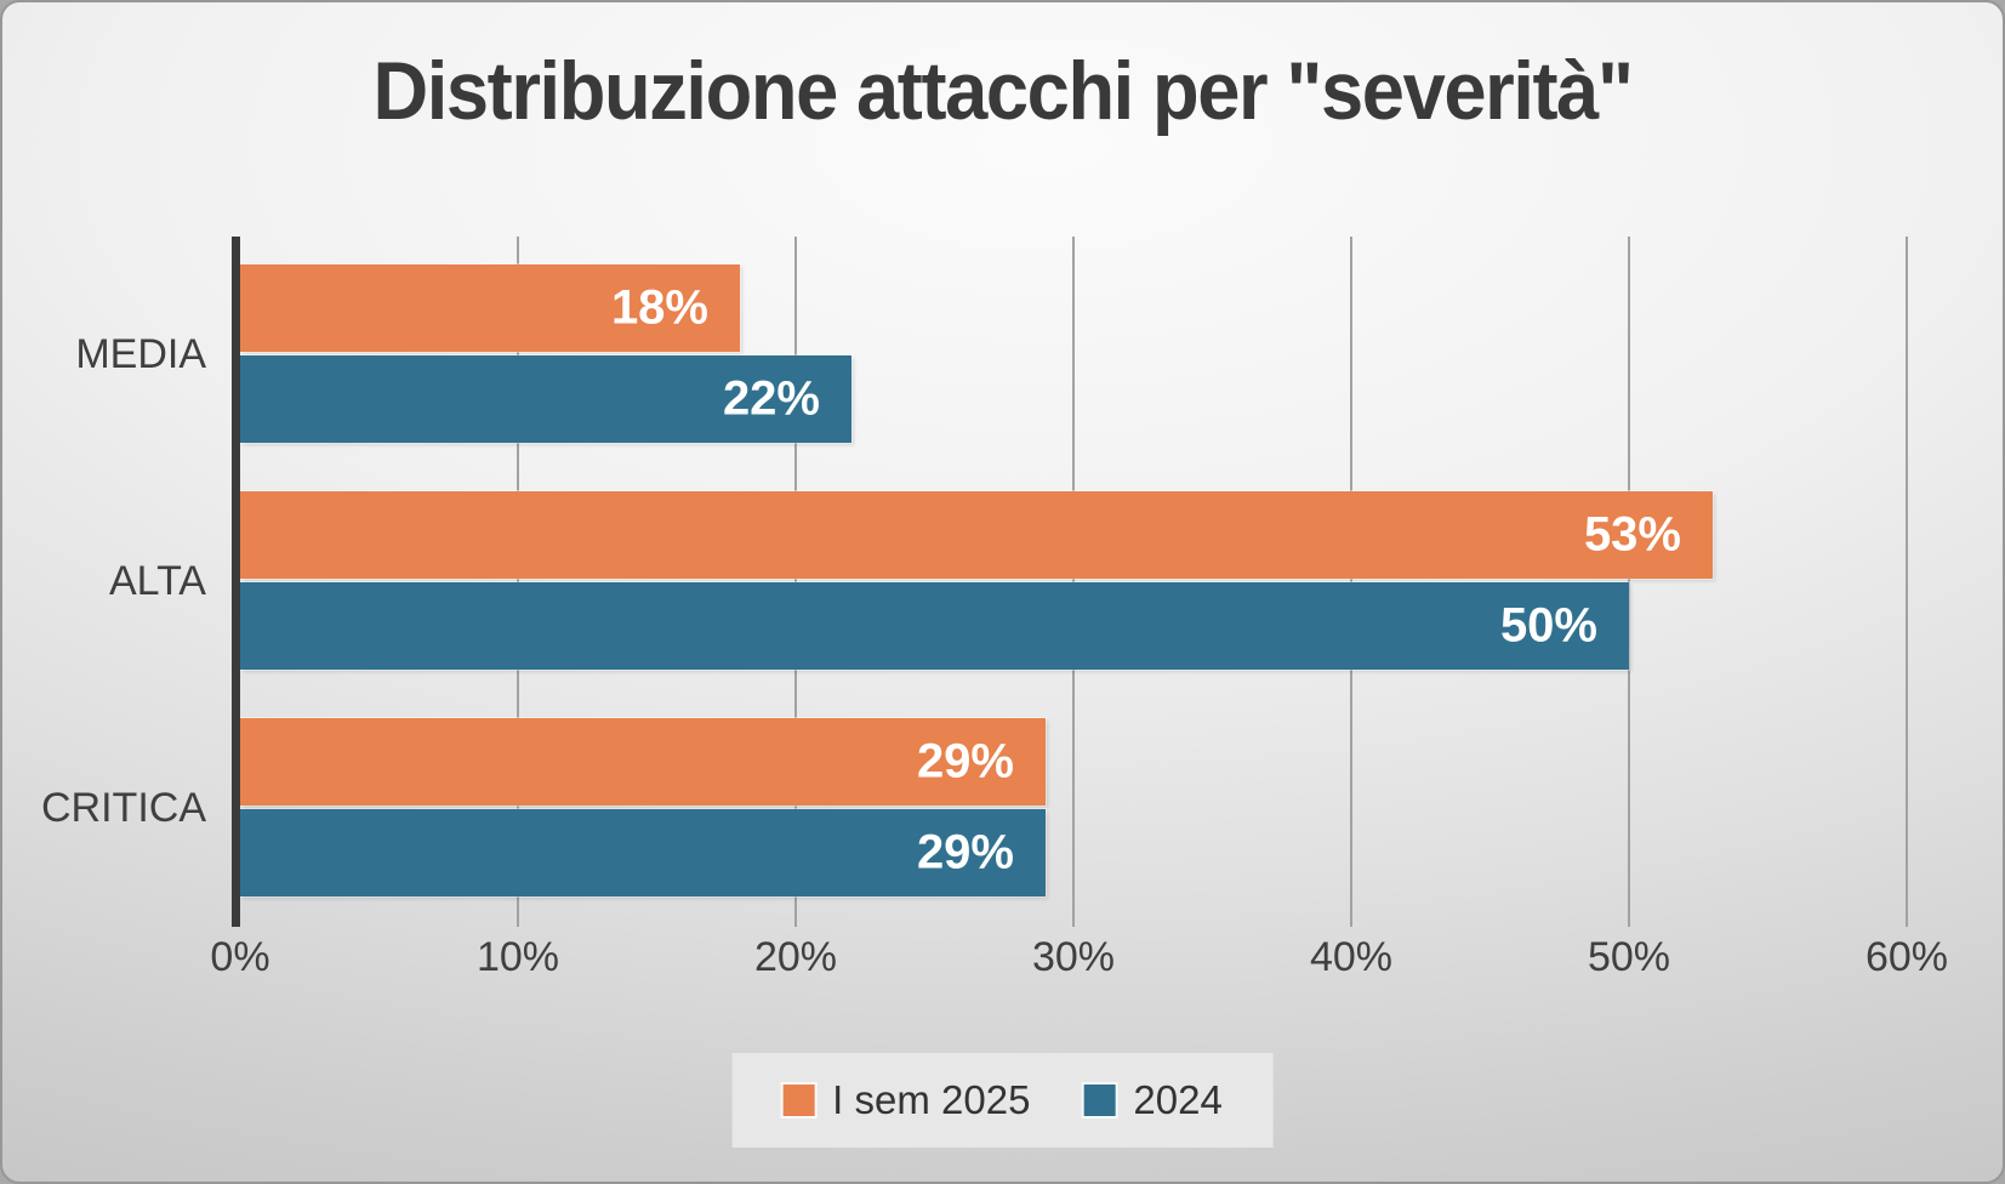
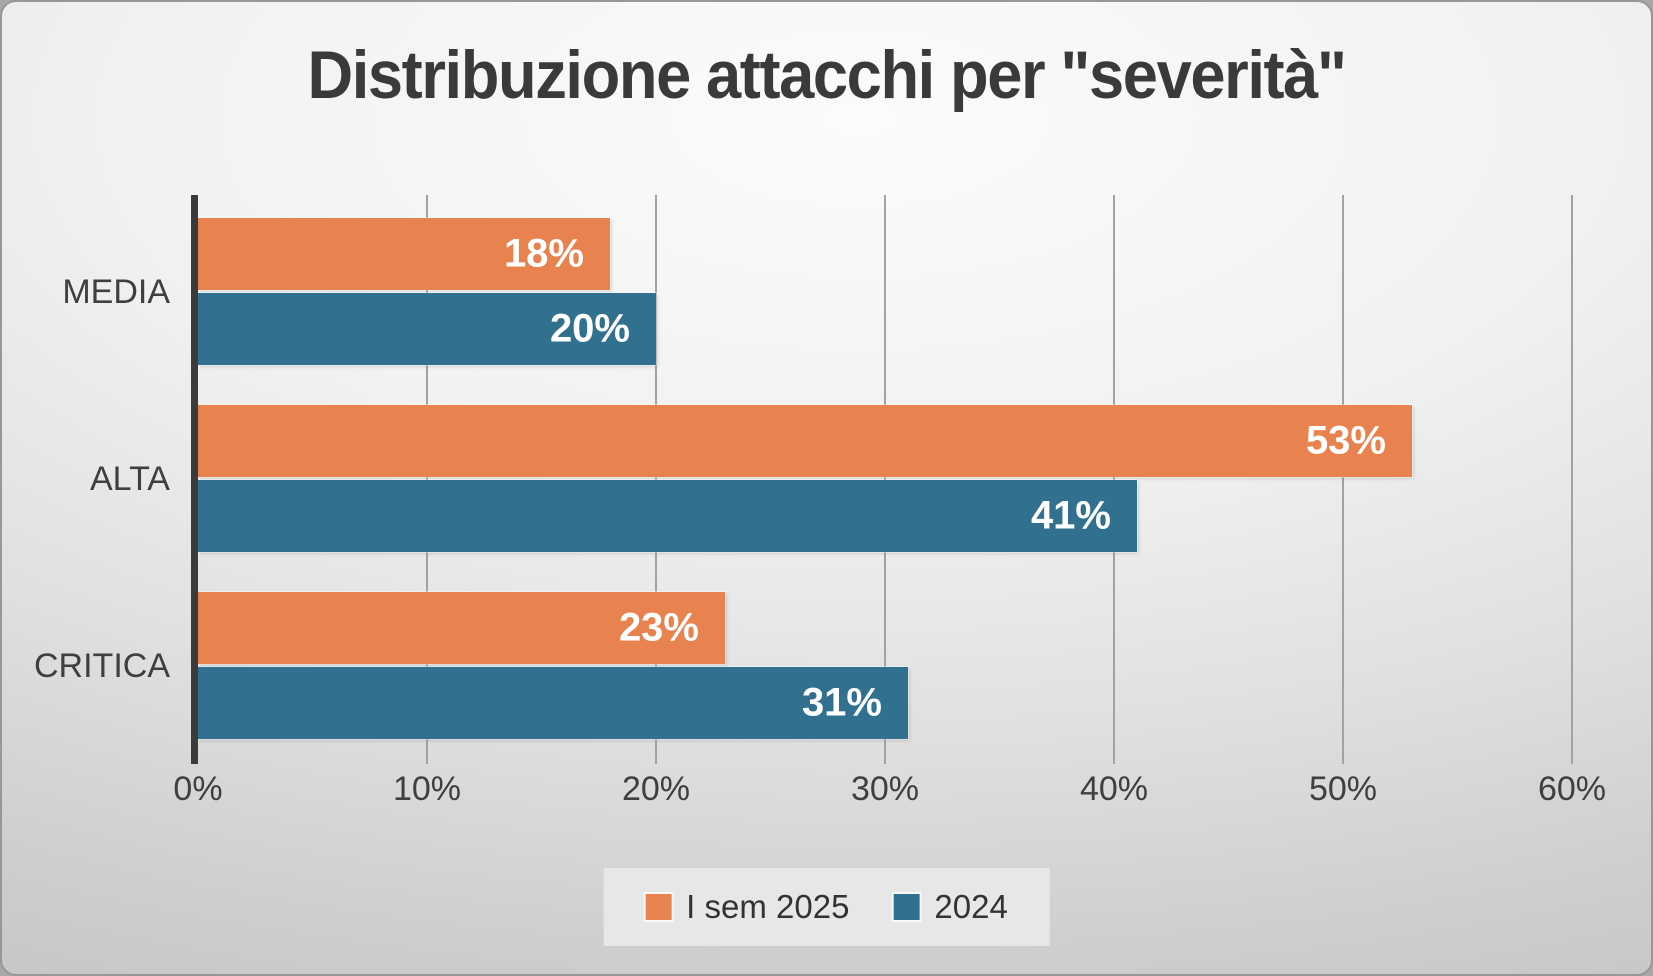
2024/MEDIA: 22% -> 20%
2024/ALTA: 50% -> 41%
I sem 2025/CRITICA: 29% -> 23%
2024/CRITICA: 29% -> 31%
